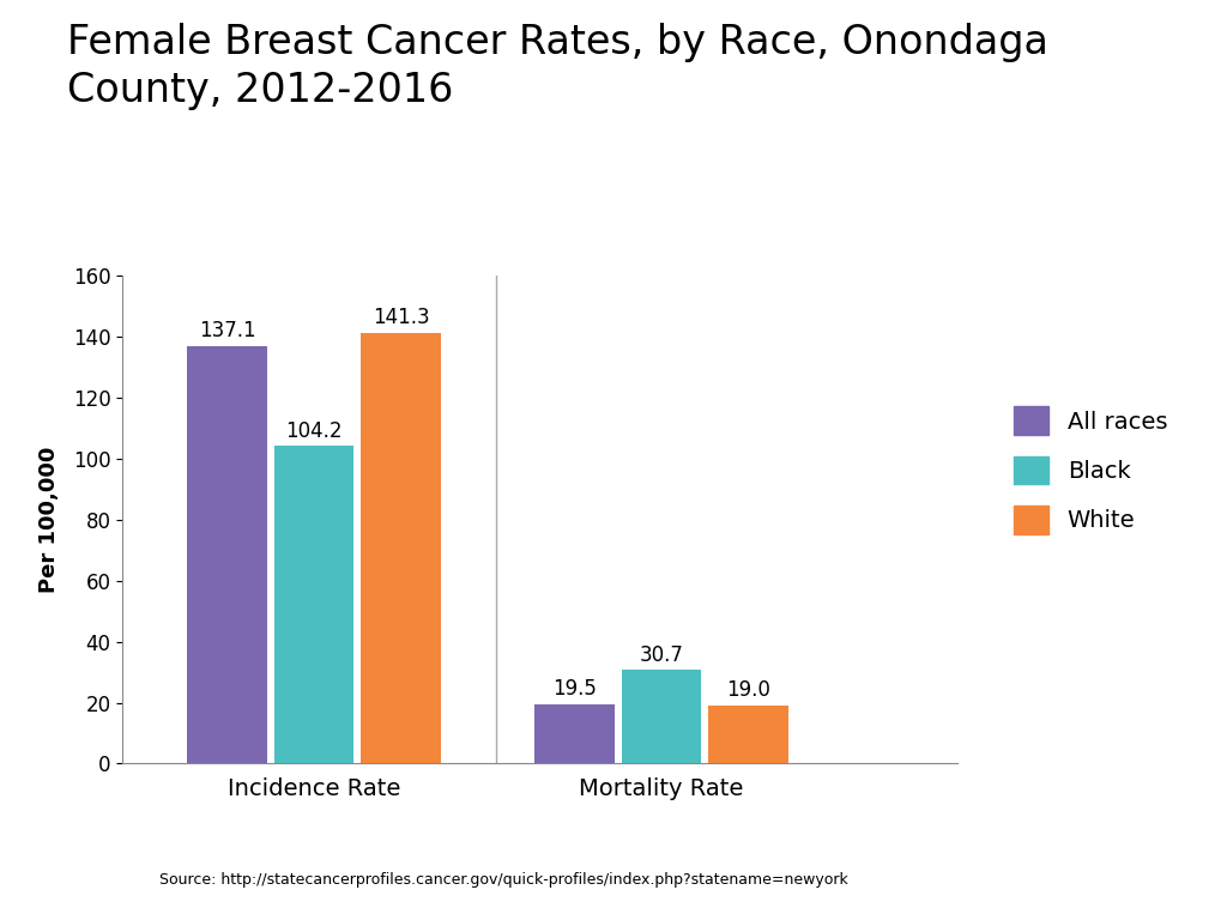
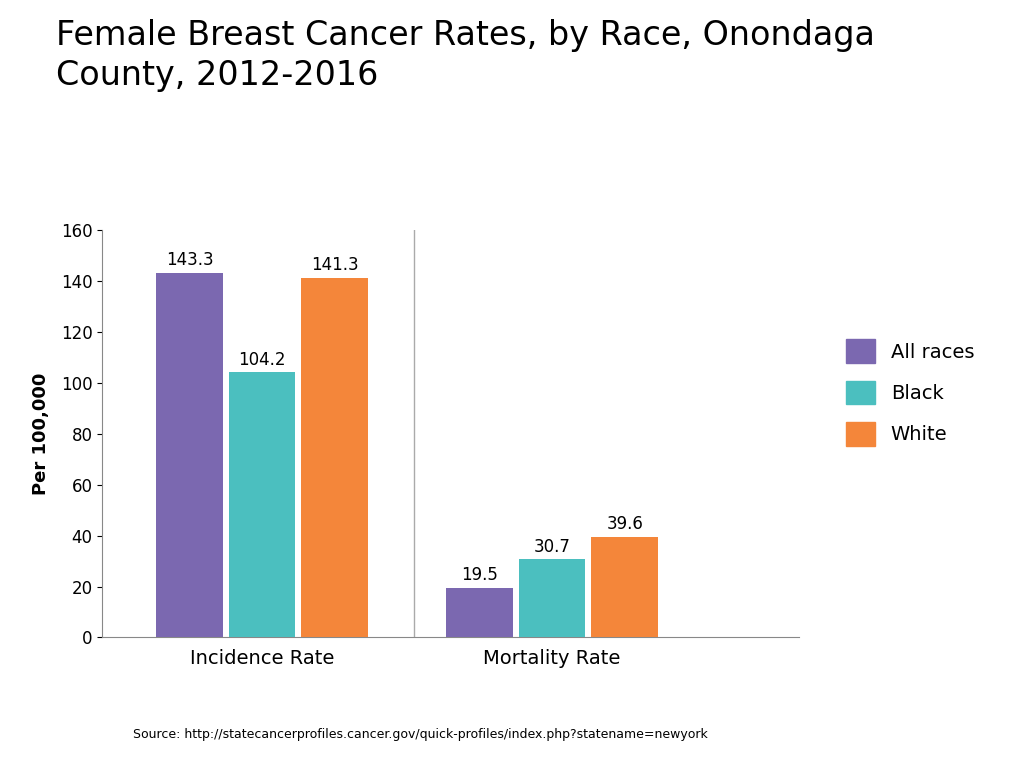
All races/Incidence Rate: 137.1 -> 143.3
White/Mortality Rate: 19.0 -> 39.6
